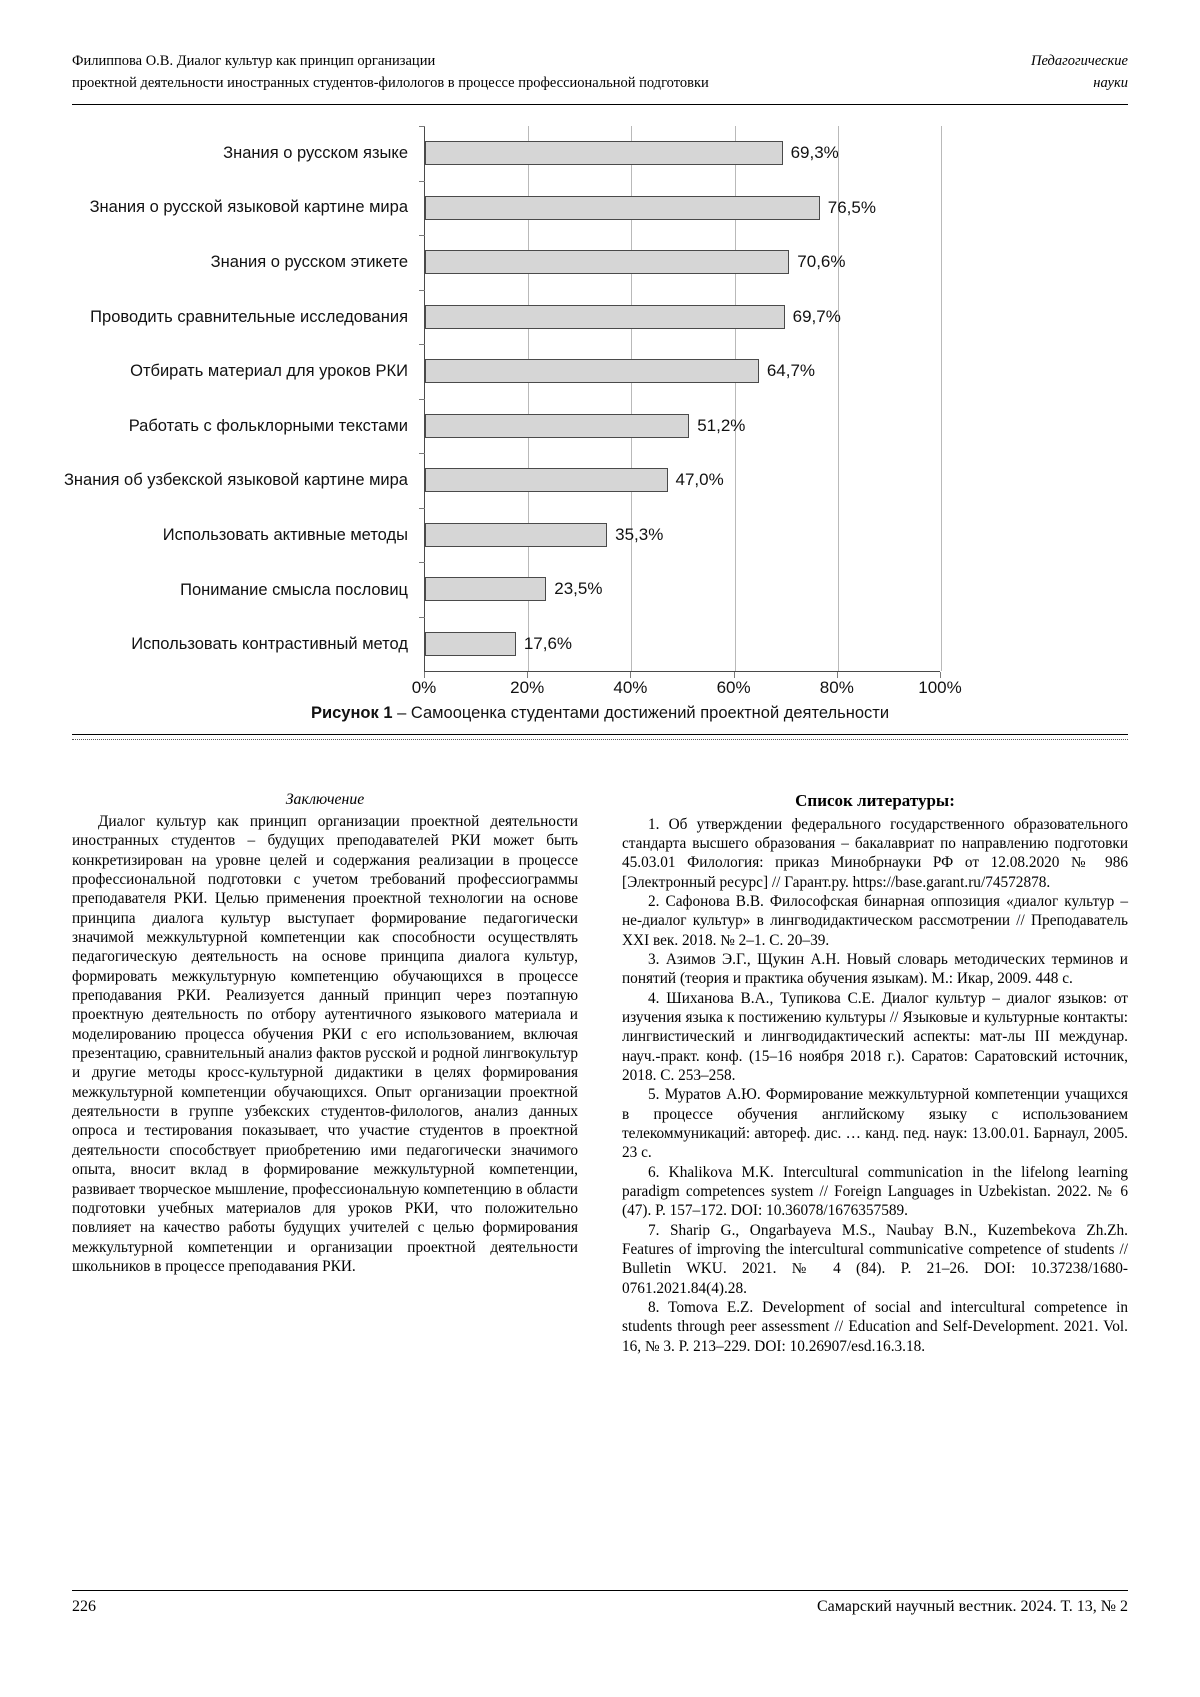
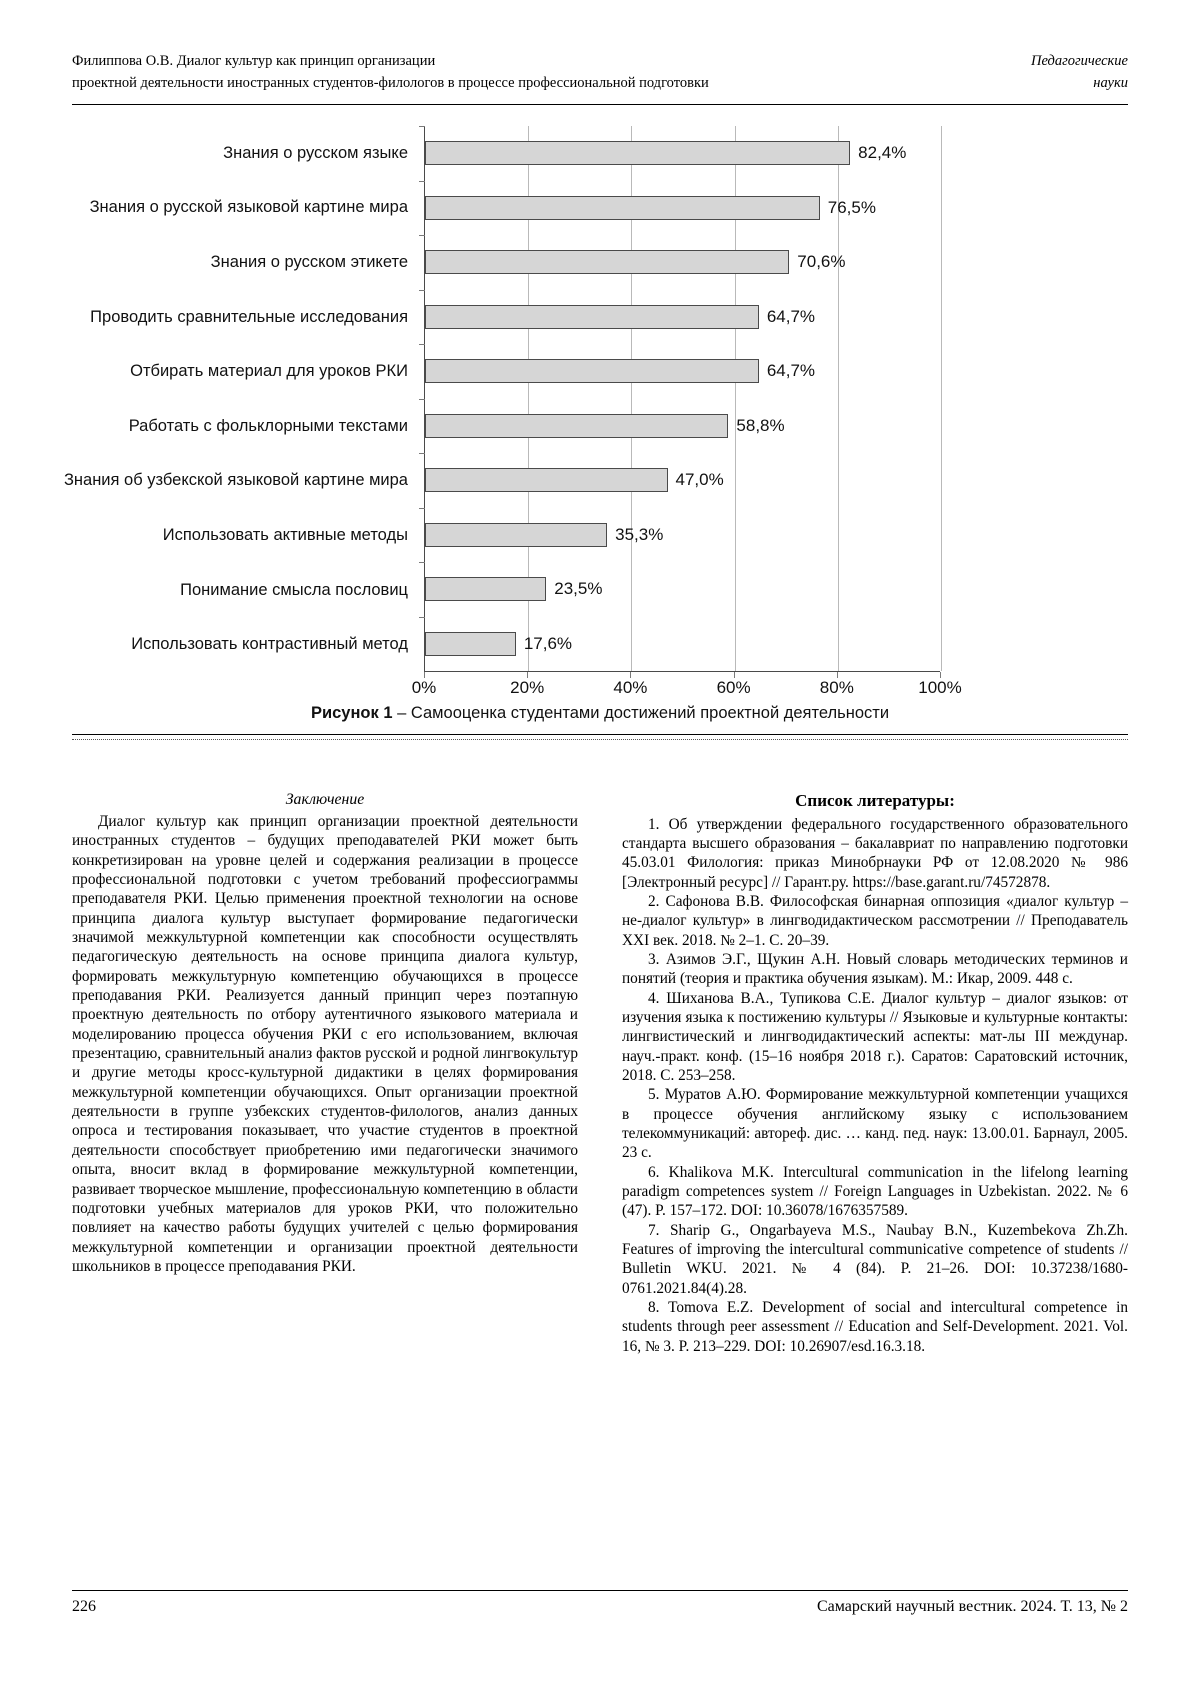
Знания о русском языке: 69,3% -> 82,4%
Проводить сравнительные исследования: 69,7% -> 64,7%
Работать с фольклорными текстами: 51,2% -> 58,8%
